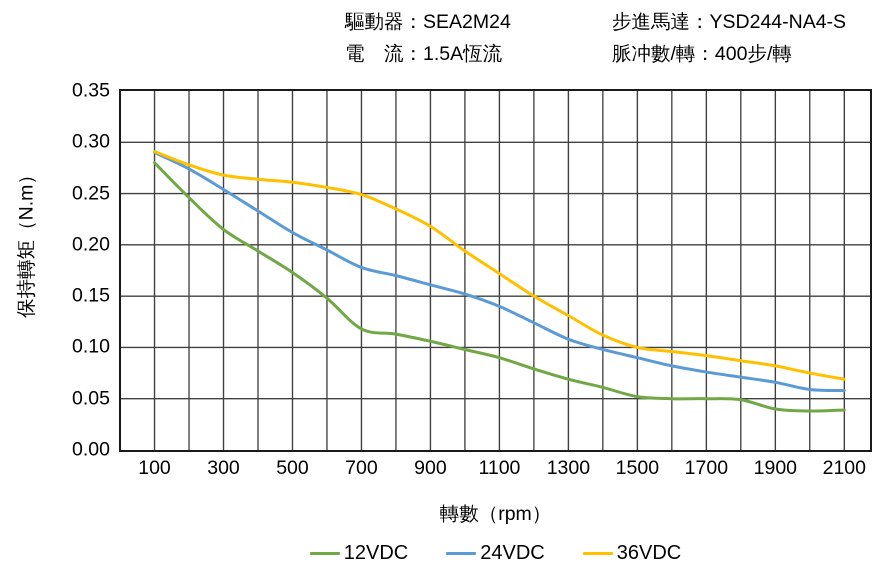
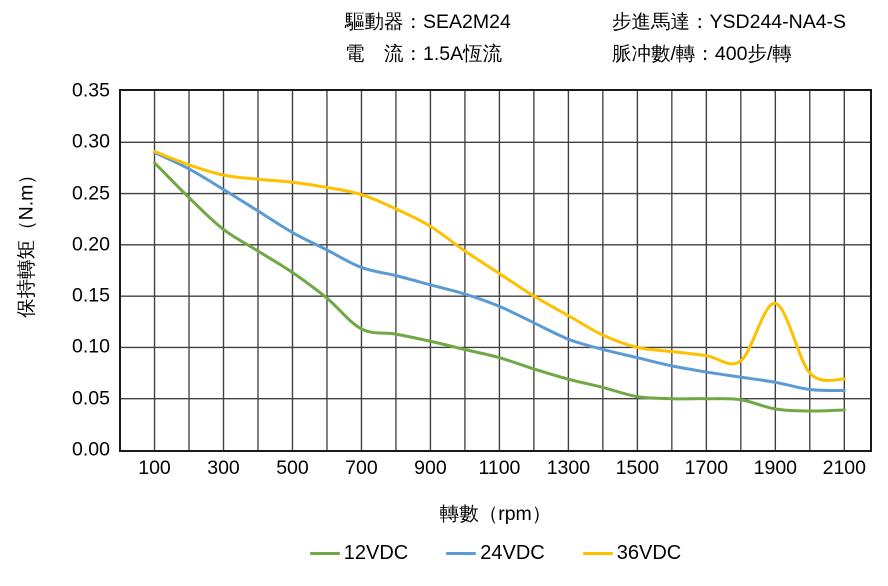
36VDC/1900: 0.082 -> 0.143
